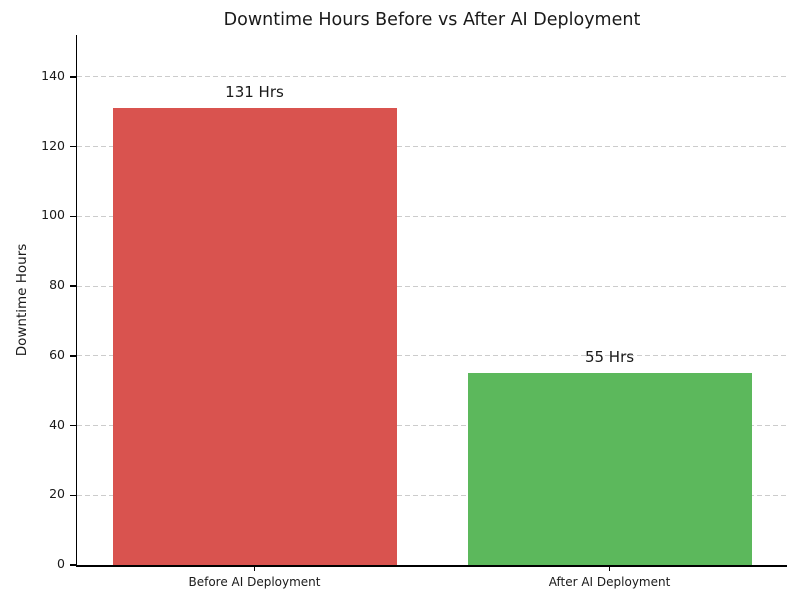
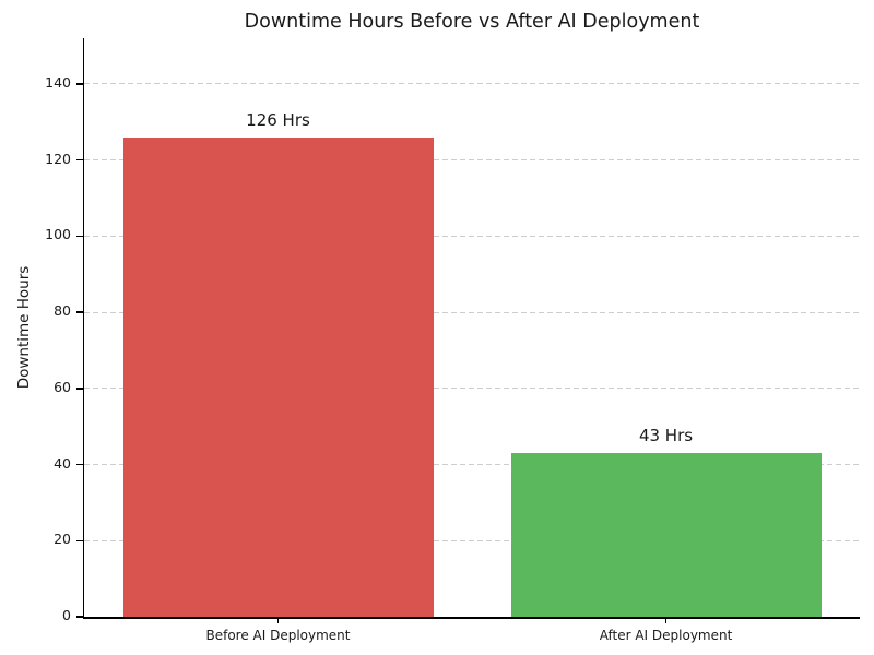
Before AI Deployment: 131 -> 126
After AI Deployment: 55 -> 43
